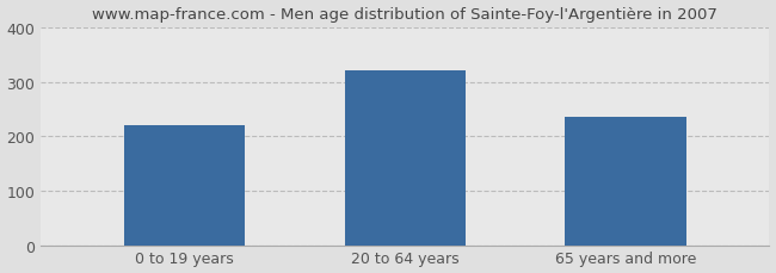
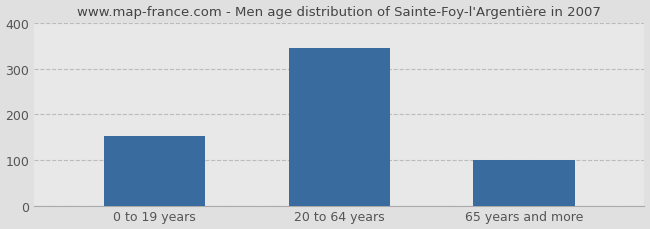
0 to 19 years: 220 -> 152
20 to 64 years: 320 -> 345
65 years and more: 235 -> 100
